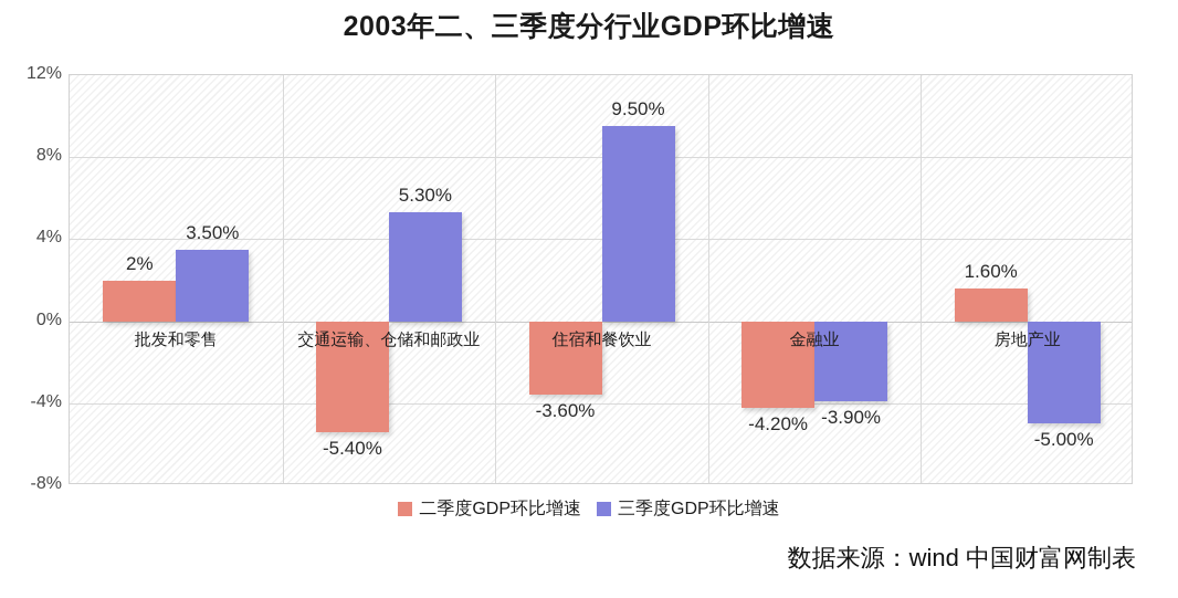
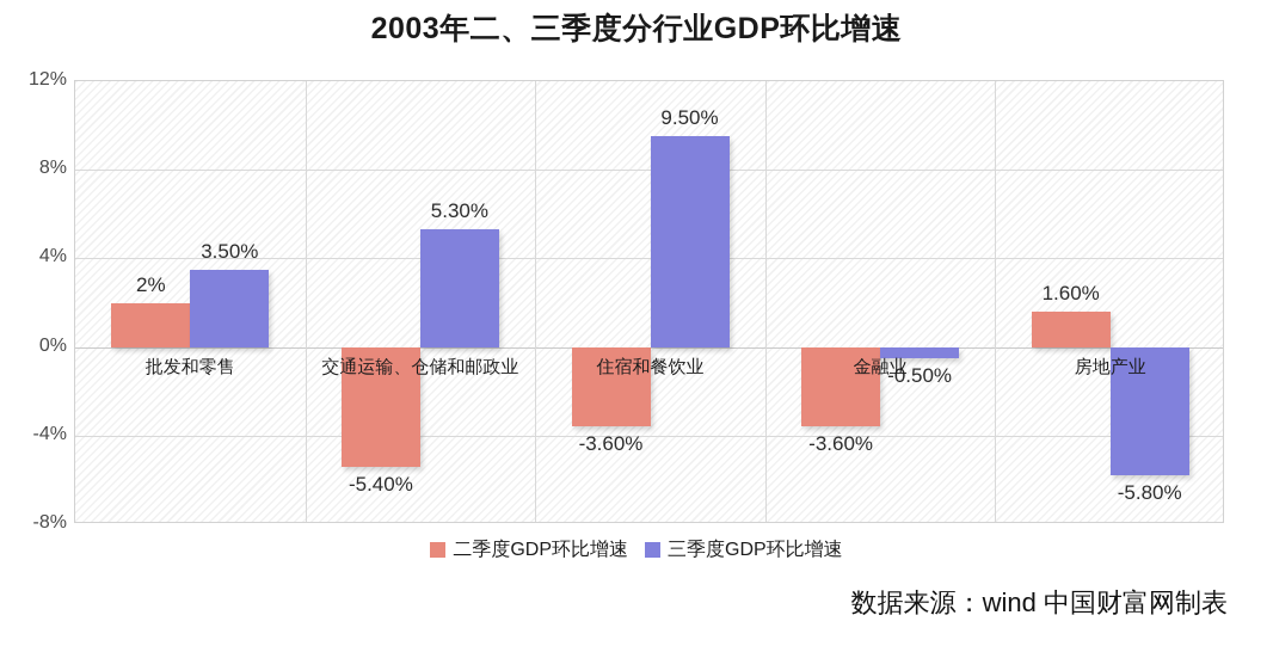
二季度GDP环比增速/金融业: -4.20% -> -3.60%
三季度GDP环比增速/金融业: -3.90% -> -0.50%
三季度GDP环比增速/房地产业: -5.00% -> -5.80%
